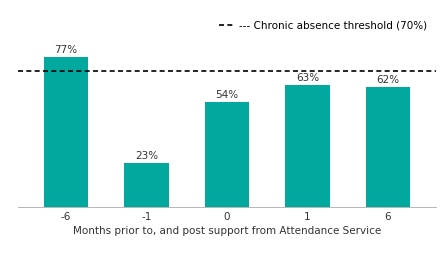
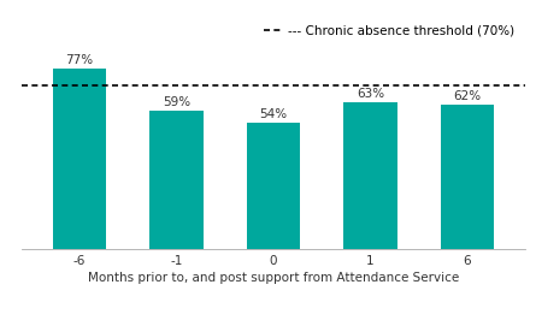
-1: 23% -> 59%
